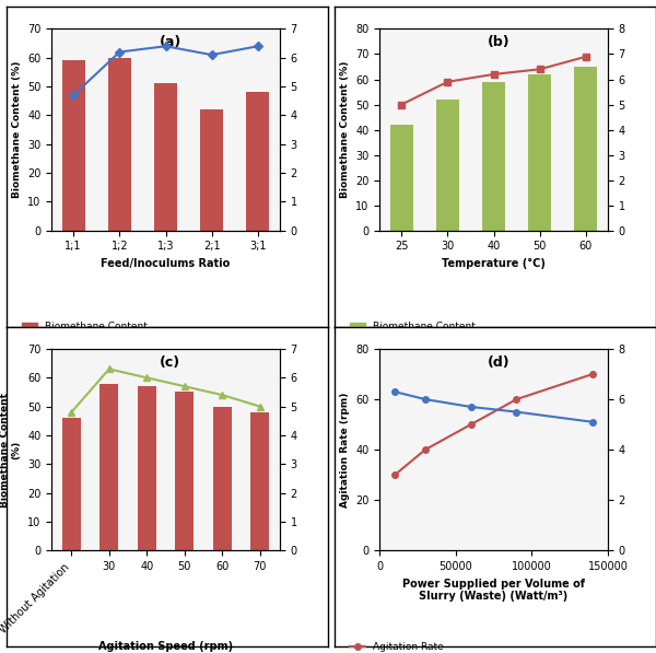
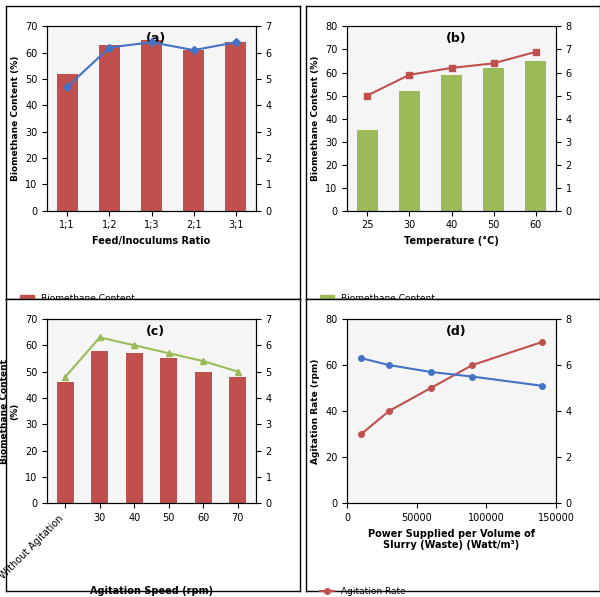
Biomethane Content/1;1: 59 -> 52
Biomethane Content/1;2: 60 -> 63
Biomethane Content/1;3: 51 -> 65
Biomethane Content/2;1: 42 -> 61
Biomethane Content/3;1: 48 -> 64
Biomethane Content/25: 42 -> 35
